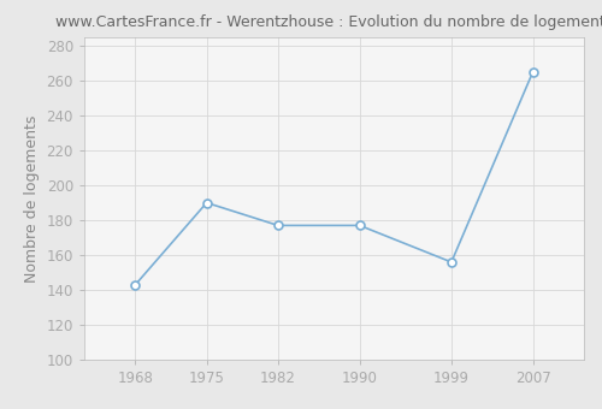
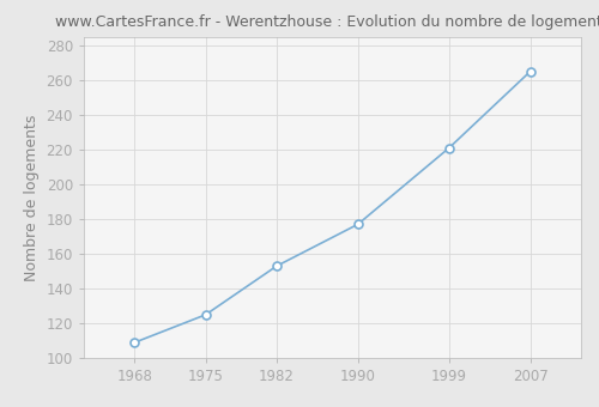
1968: 143 -> 109
1975: 190 -> 125
1982: 177 -> 153
1999: 156 -> 221
